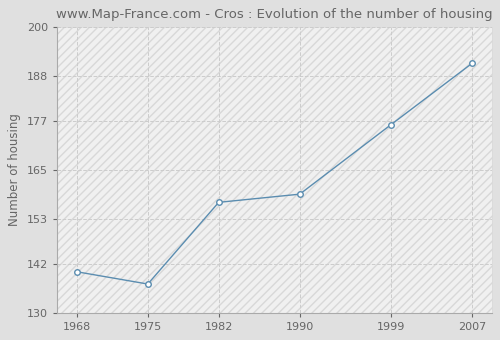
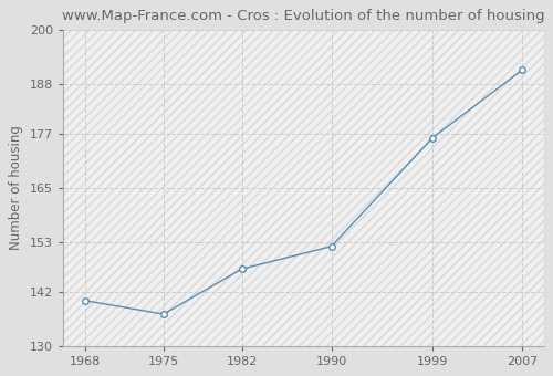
1982: 157 -> 147
1990: 159 -> 152
